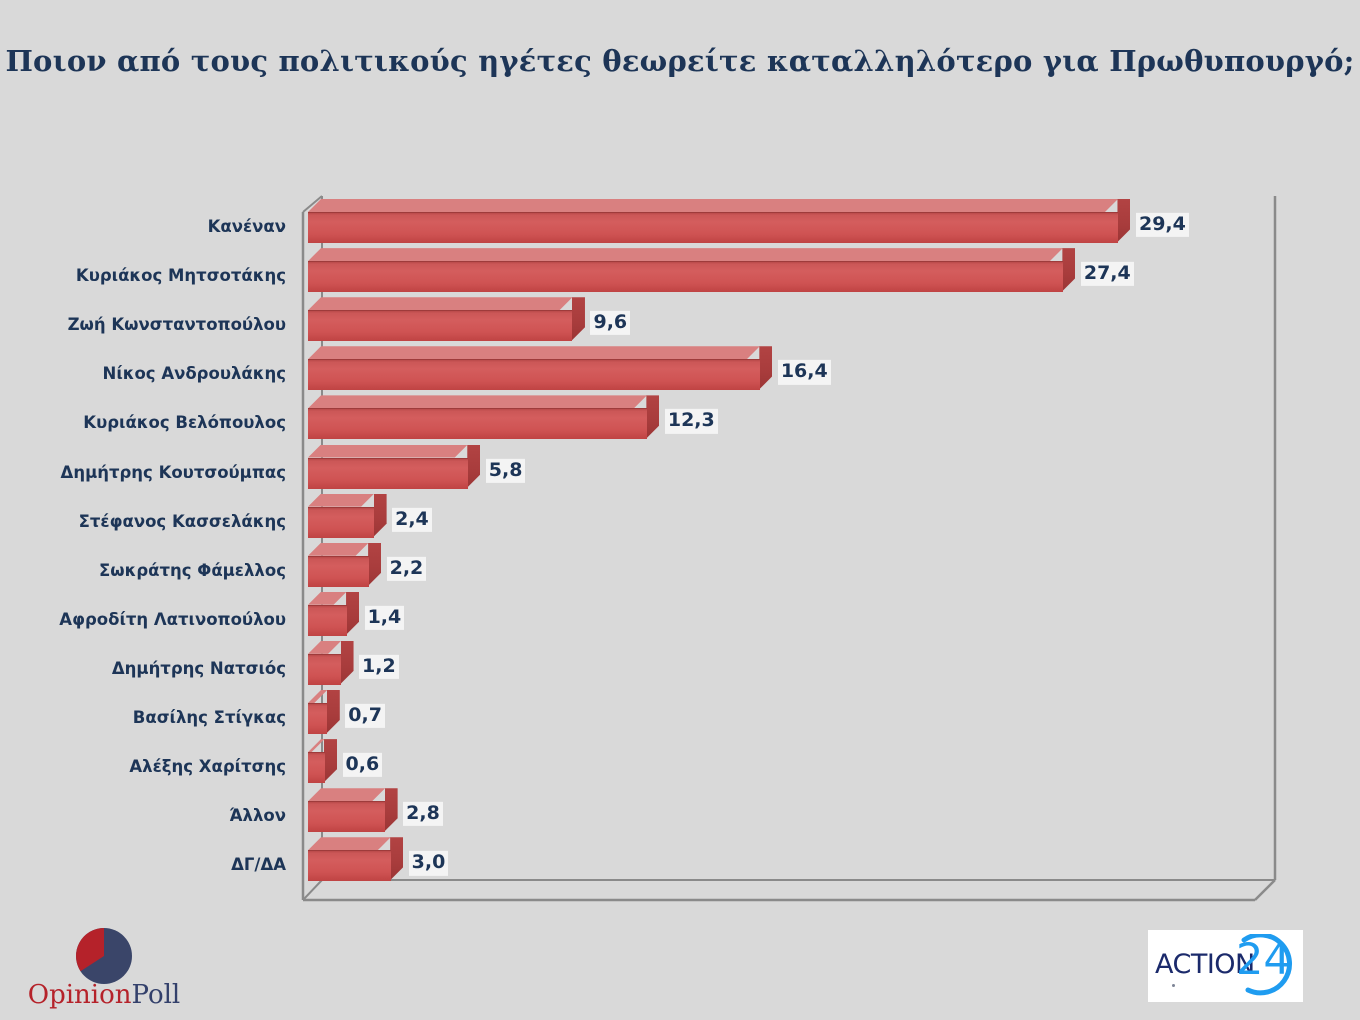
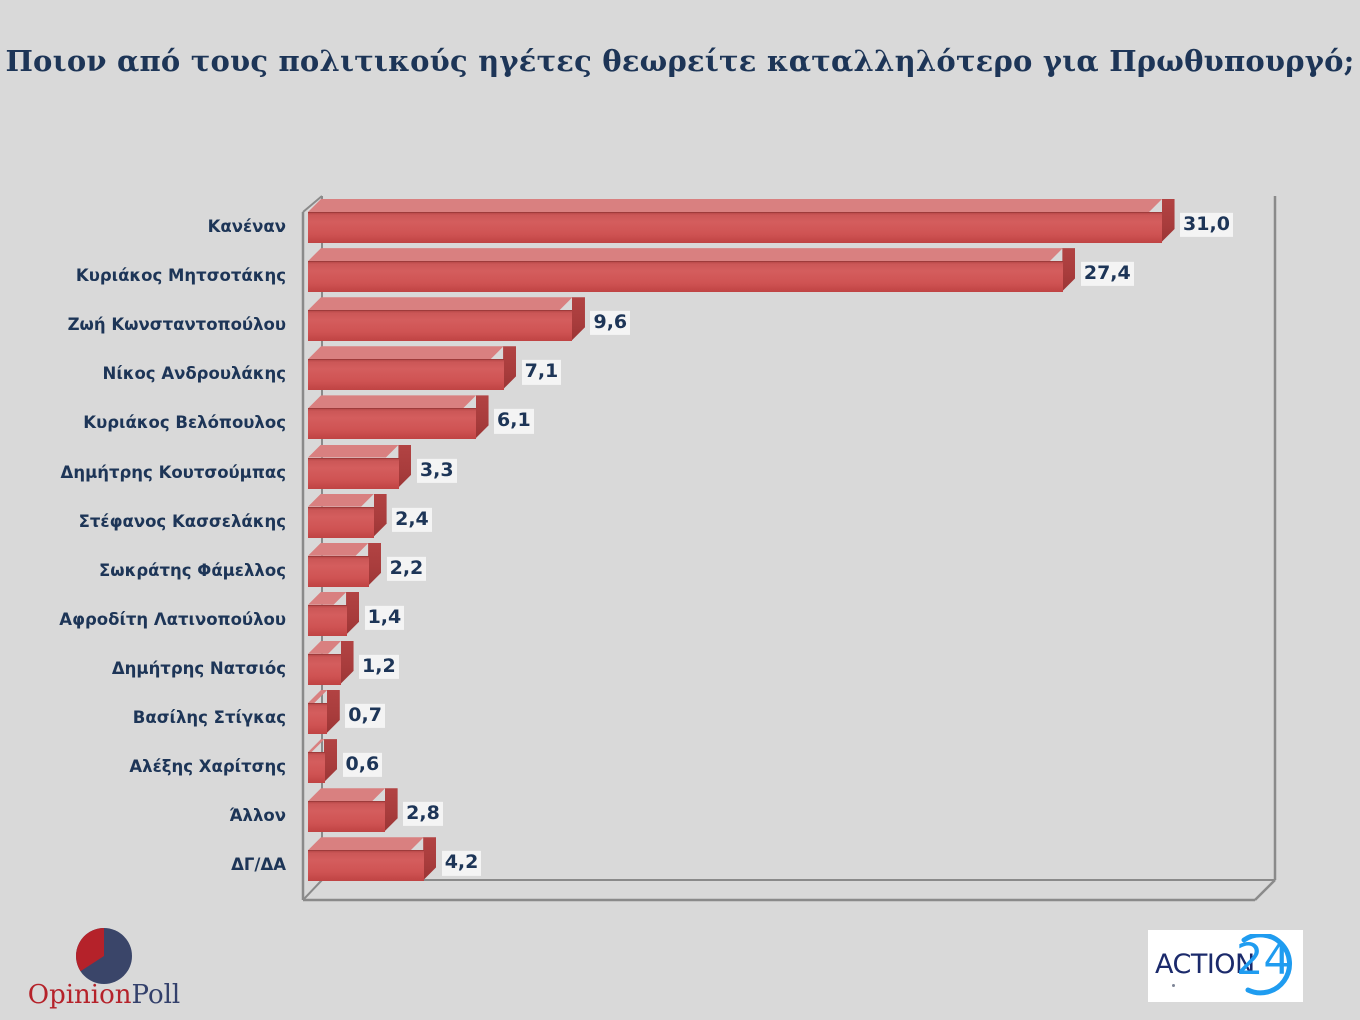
Κανέναν: 29,4 -> 31,0
Νίκος Ανδρουλάκης: 16,4 -> 7,1
Κυριάκος Βελόπουλος: 12,3 -> 6,1
Δημήτρης Κουτσούμπας: 5,8 -> 3,3
ΔΓ/ΔΑ: 3,0 -> 4,2
